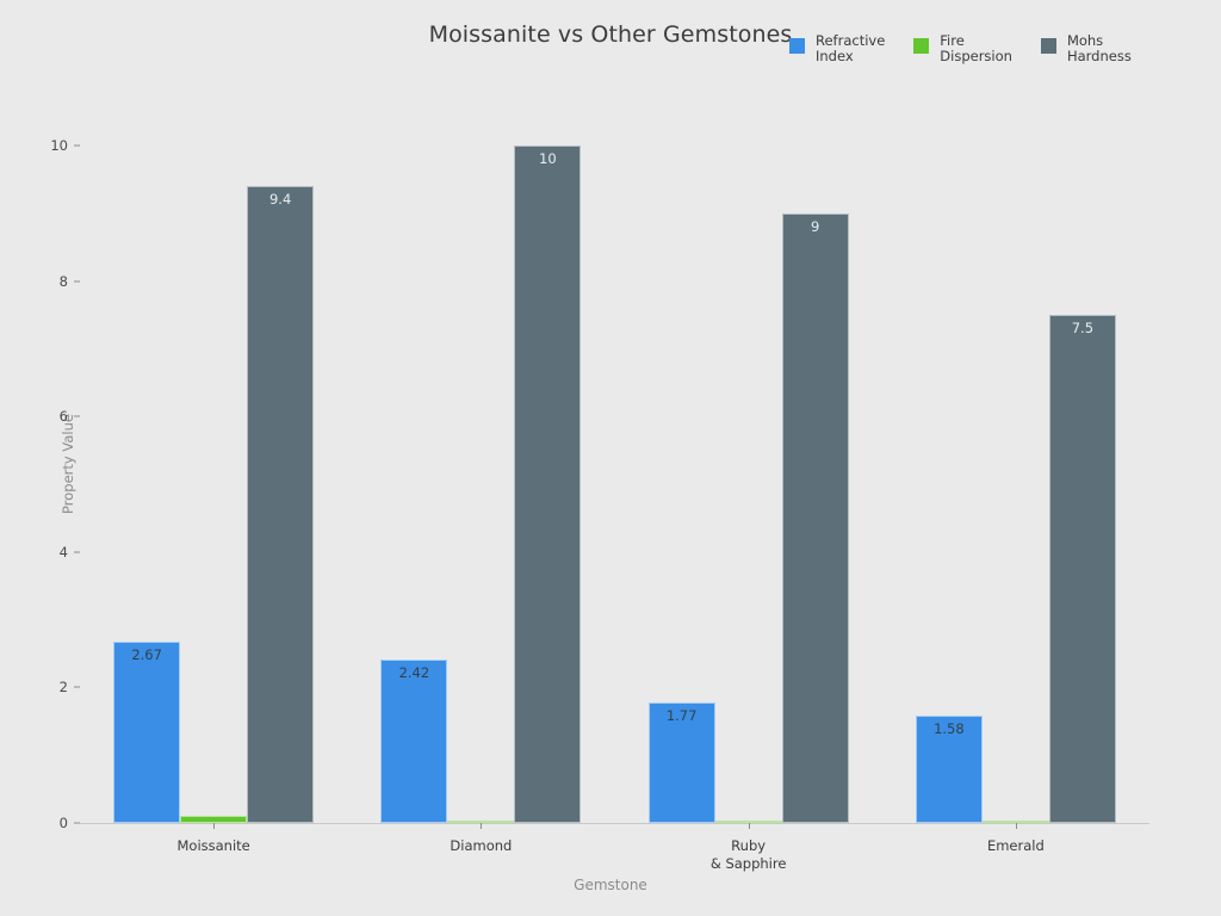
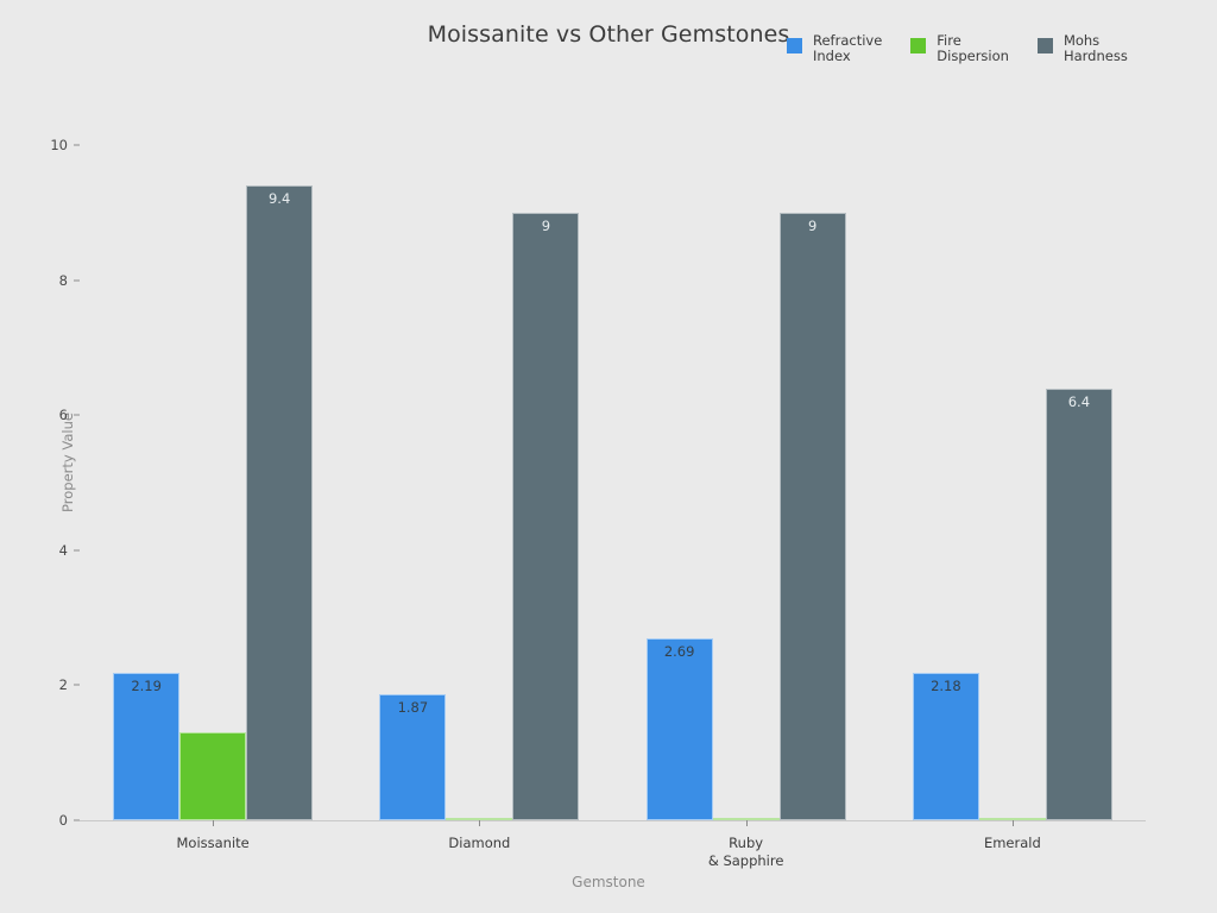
Refractive Index/Moissanite: 2.67 -> 2.19
Fire Dispersion/Moissanite: 0.1 -> 1.3
Refractive Index/Diamond: 2.42 -> 1.87
Mohs Hardness/Diamond: 10 -> 9
Refractive Index/Ruby & Sapphire: 1.77 -> 2.69
Refractive Index/Emerald: 1.58 -> 2.18
Mohs Hardness/Emerald: 7.5 -> 6.4
